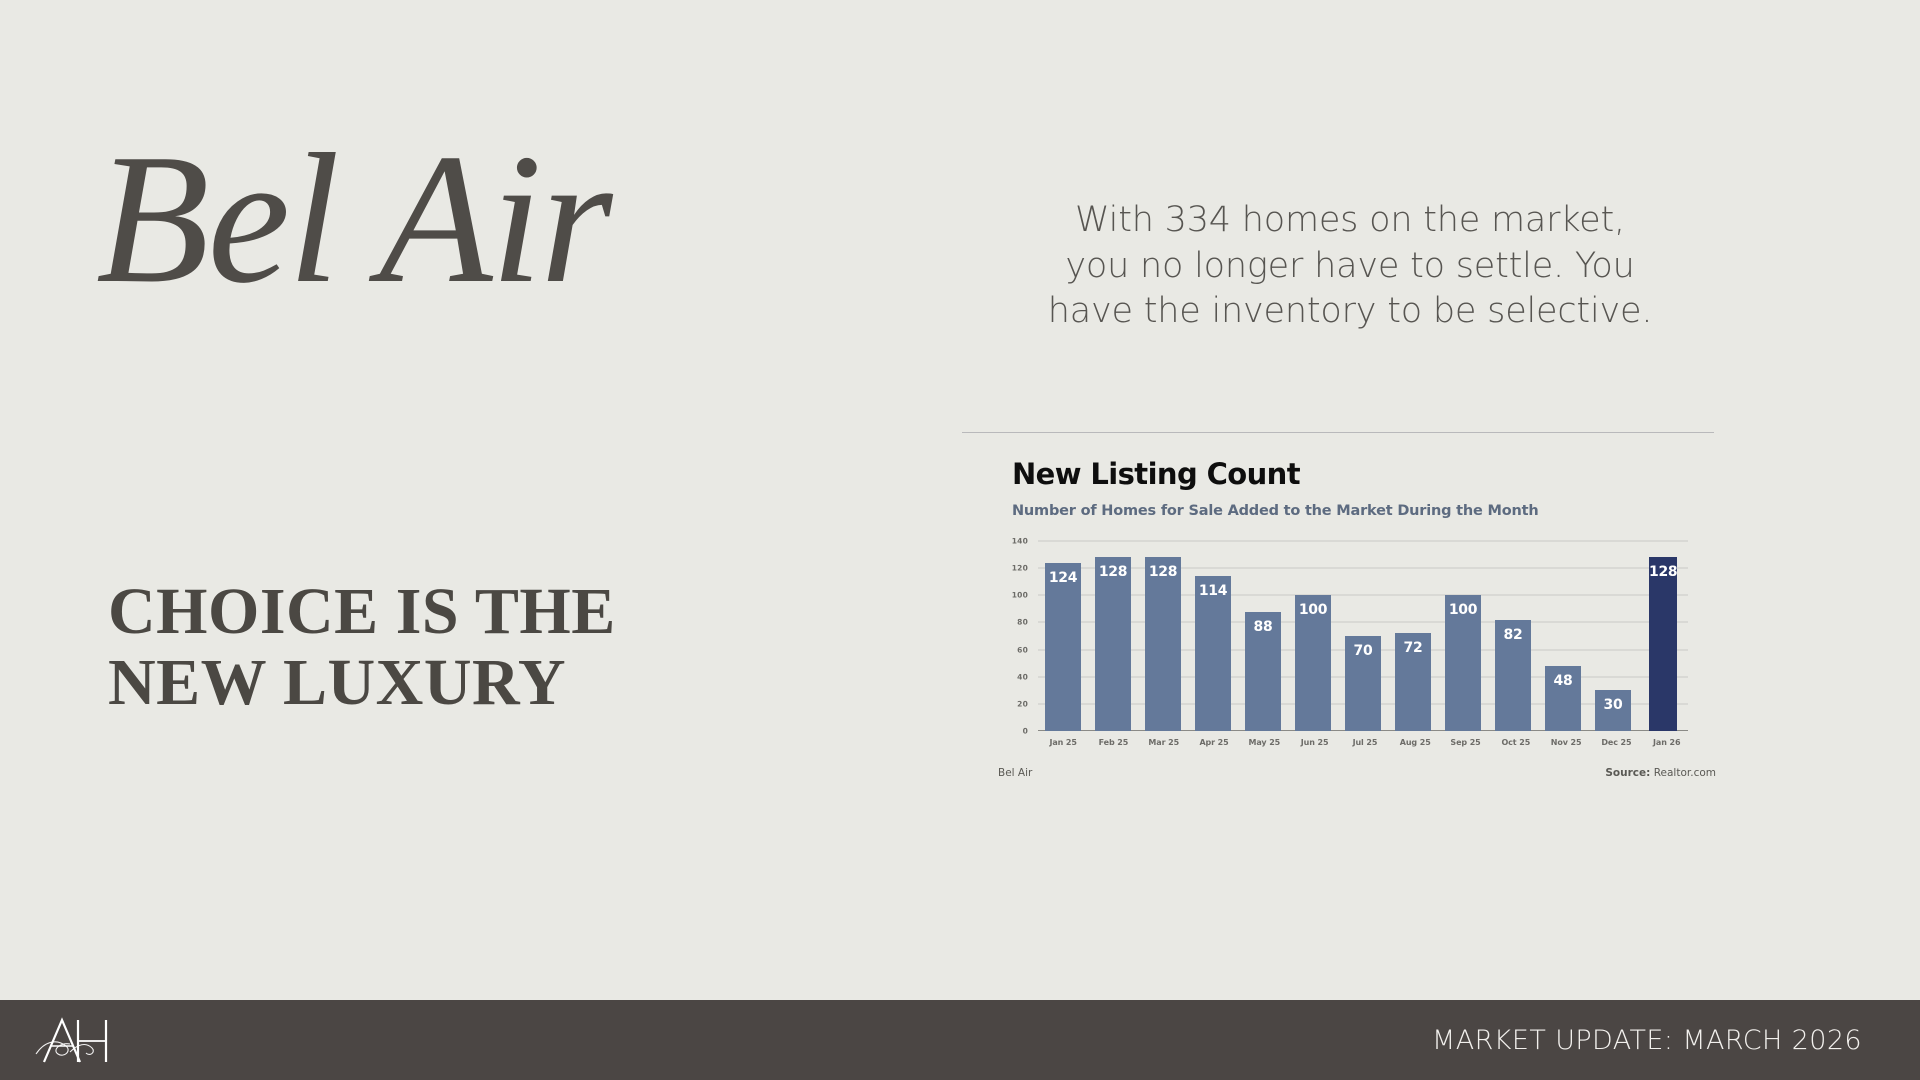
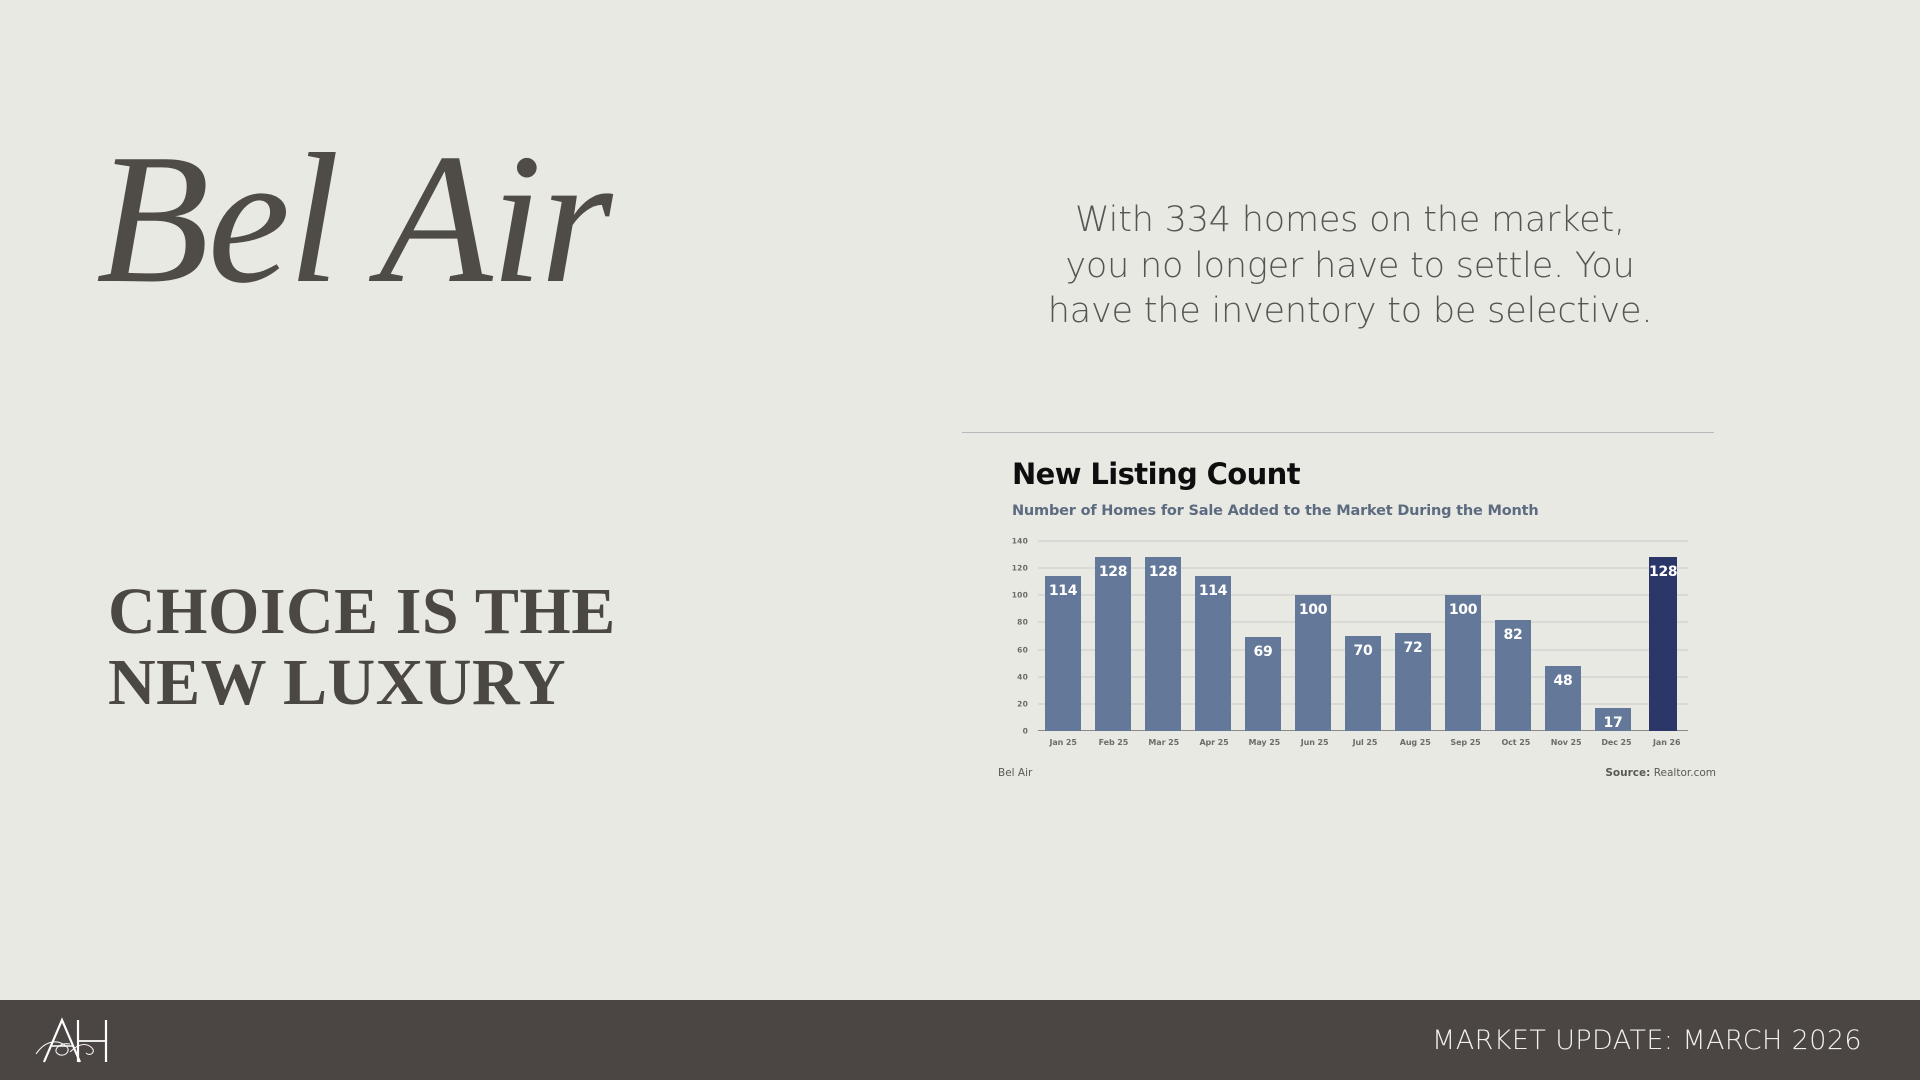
Jan 25: 124 -> 114
May 25: 88 -> 69
Dec 25: 30 -> 17
